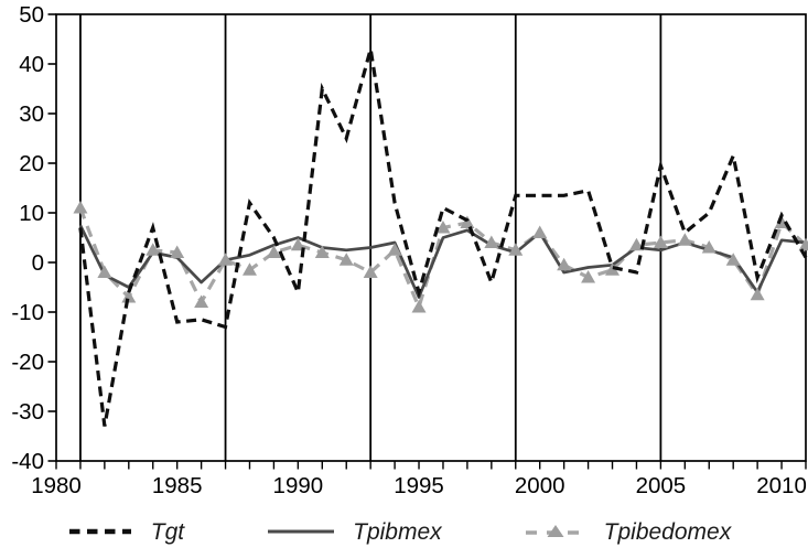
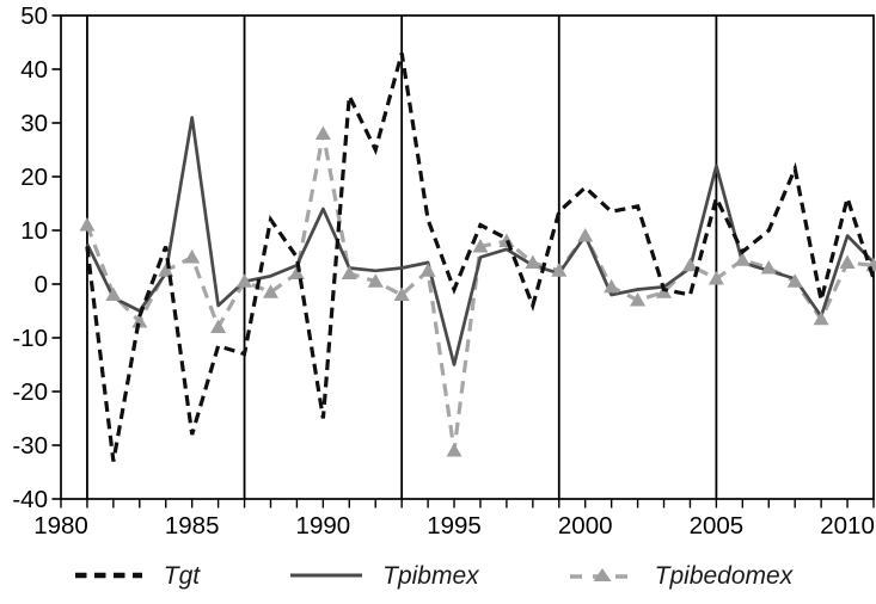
Tgt/1985: -12 -> -28
Tpibmex/1985: 1 -> 31
Tpibedomex/1985: 2 -> 5
Tgt/1990: -6 -> -25
Tpibmex/1990: 5 -> 14
Tpibedomex/1990: 4 -> 28
Tgt/1995: -6 -> -1
Tpibmex/1995: -7 -> -15
Tpibedomex/1995: -9 -> -31
Tgt/2000: 14 -> 18
Tpibmex/2000: 6 -> 9
Tpibedomex/2000: 6 -> 9
Tgt/2005: 20 -> 16
Tpibmex/2005: 2 -> 22
Tpibedomex/2005: 4 -> 1
Tgt/2010: 10 -> 16
Tpibmex/2010: 4 -> 9
Tpibedomex/2010: 8 -> 4
